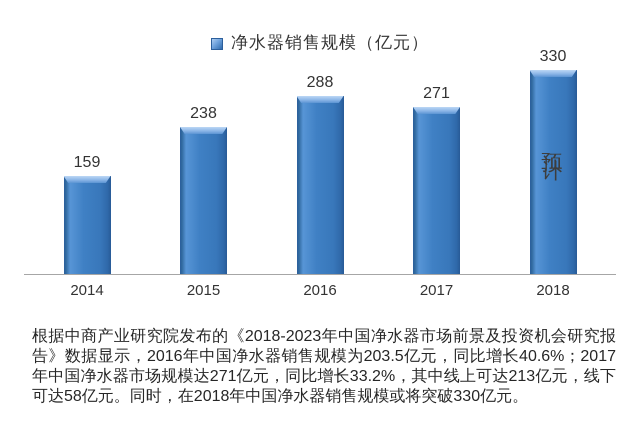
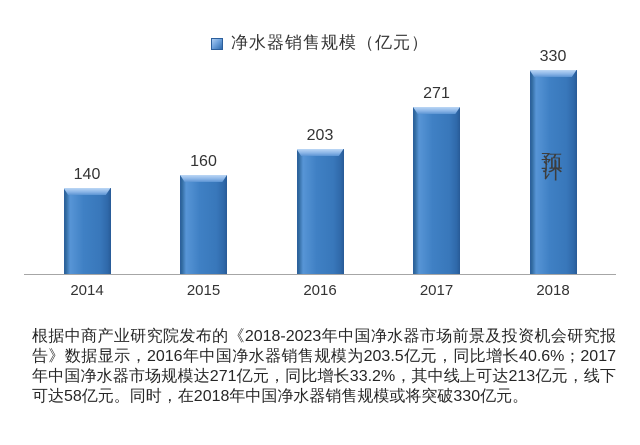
2014: 159 -> 140
2015: 238 -> 160
2016: 288 -> 203
